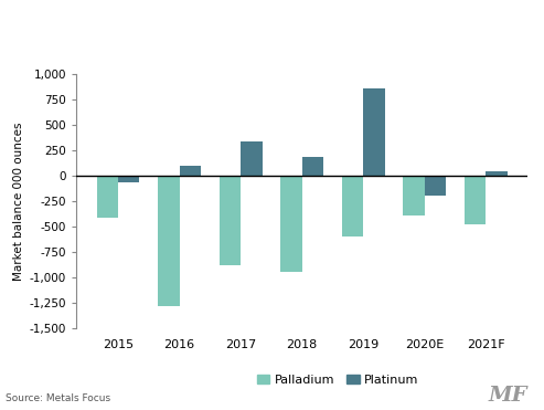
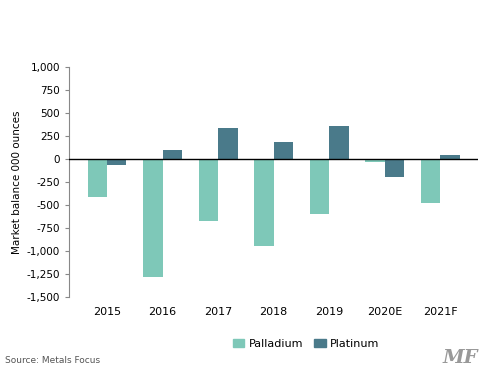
Palladium/2017: -880 -> -680
Platinum/2019: 860 -> 360
Palladium/2020E: -390 -> -40
